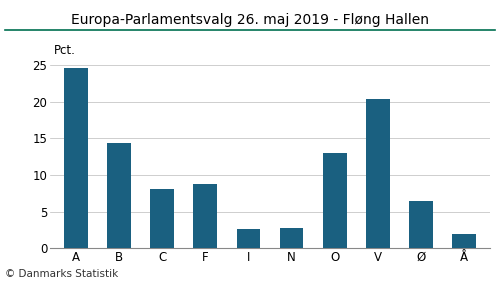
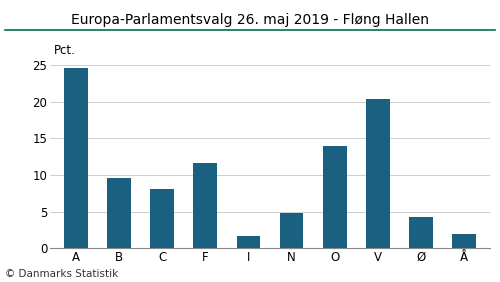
B: 14.4 -> 9.6
F: 8.8 -> 11.6
I: 2.6 -> 1.6
N: 2.8 -> 4.8
O: 13.0 -> 14.0
Ø: 6.4 -> 4.3
